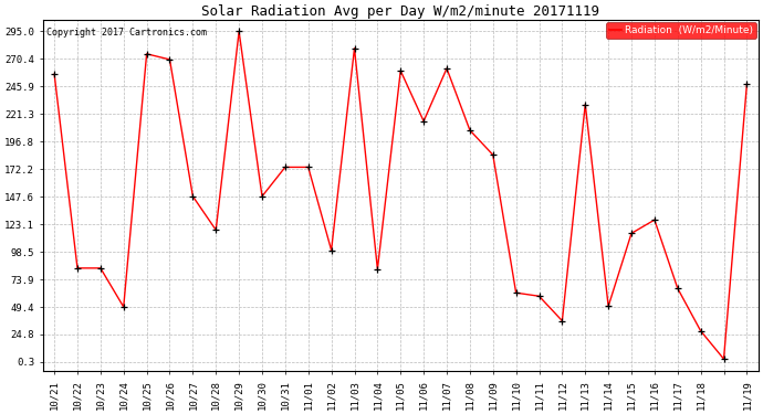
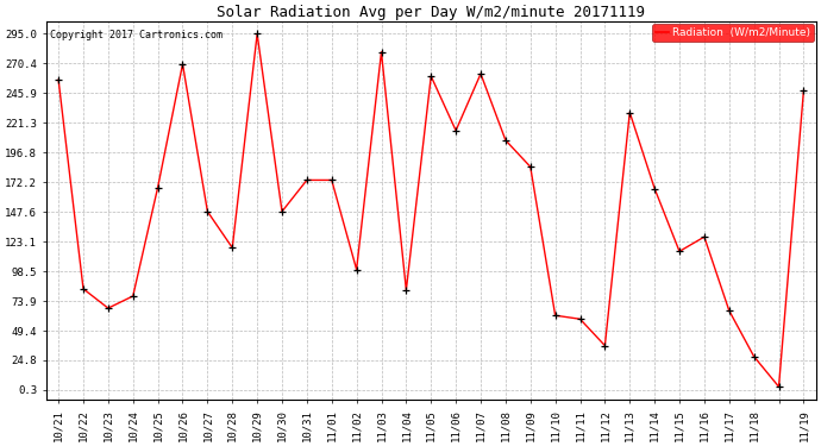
10/23: 84 -> 68
10/24: 49 -> 78
10/25: 275 -> 168
11/14: 50 -> 167
